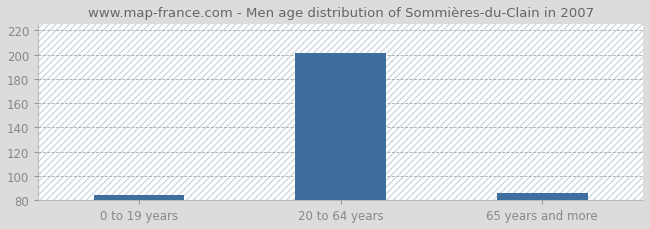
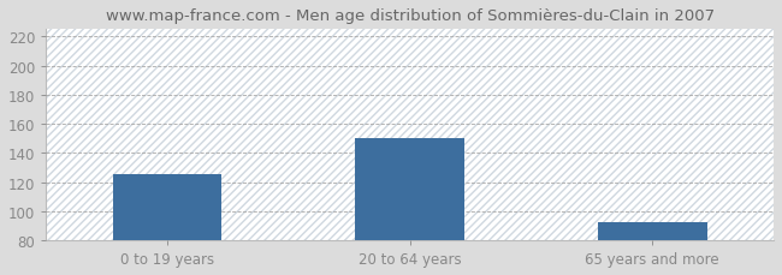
0 to 19 years: 84 -> 125
20 to 64 years: 201 -> 150
65 years and more: 86 -> 92
